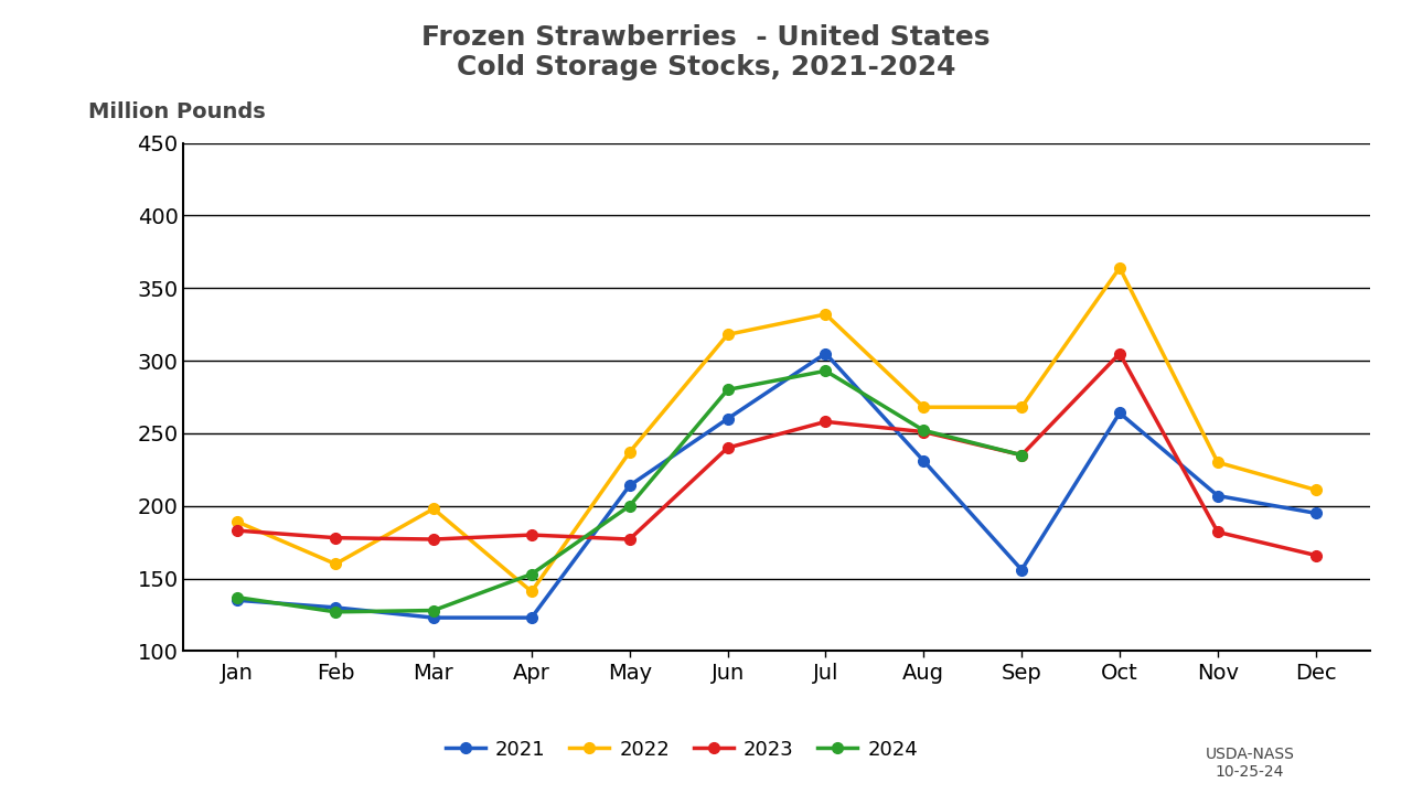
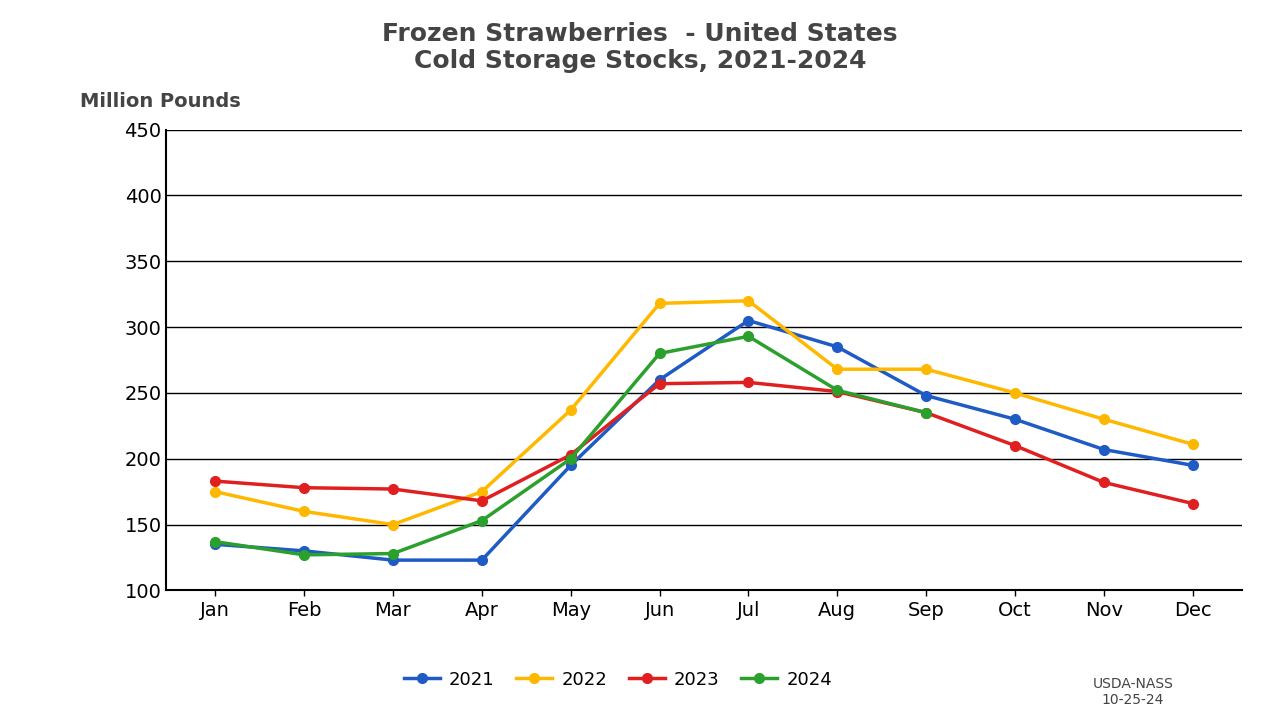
2022/Jan: 189 -> 175
2022/Mar: 198 -> 150
2022/Apr: 141 -> 175
2023/Apr: 180 -> 168
2021/May: 214 -> 195
2023/May: 177 -> 203
2023/Jun: 240 -> 257
2022/Jul: 332 -> 320
2021/Aug: 231 -> 285
2021/Sep: 156 -> 248
2021/Oct: 264 -> 230
2022/Oct: 364 -> 250
2023/Oct: 305 -> 210
